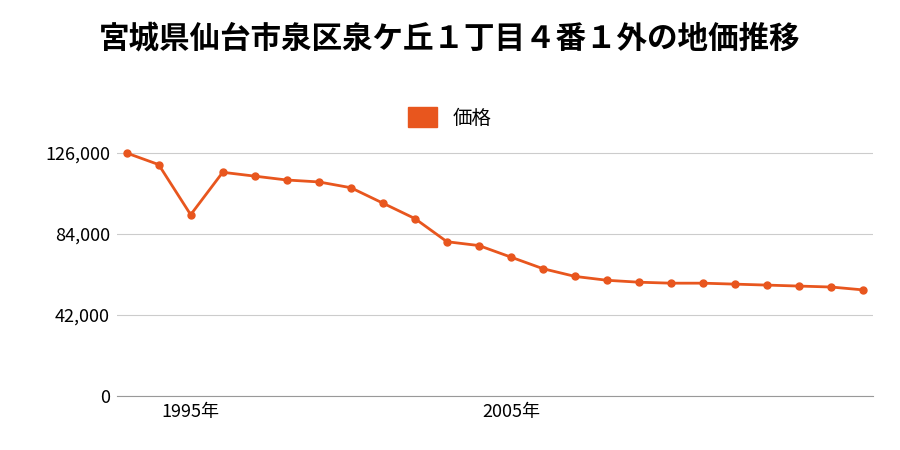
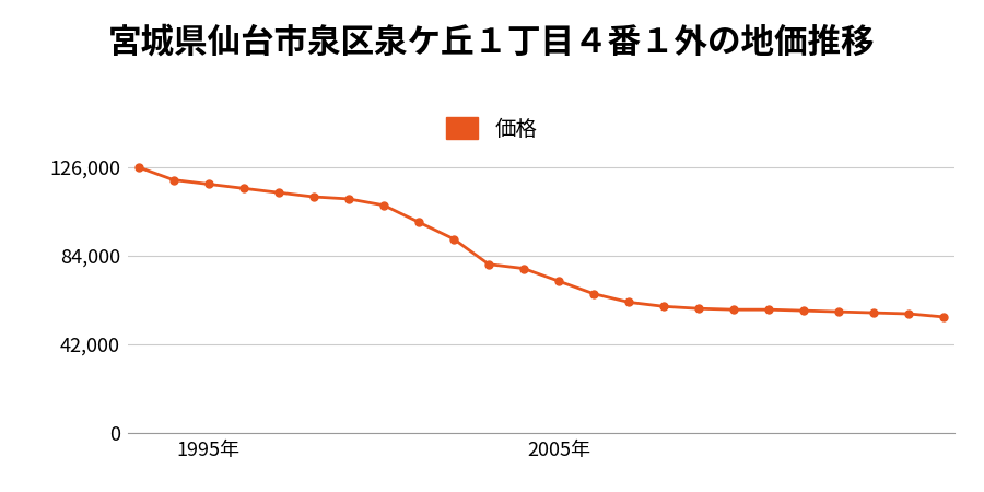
1995年: 94,000 -> 118,000
